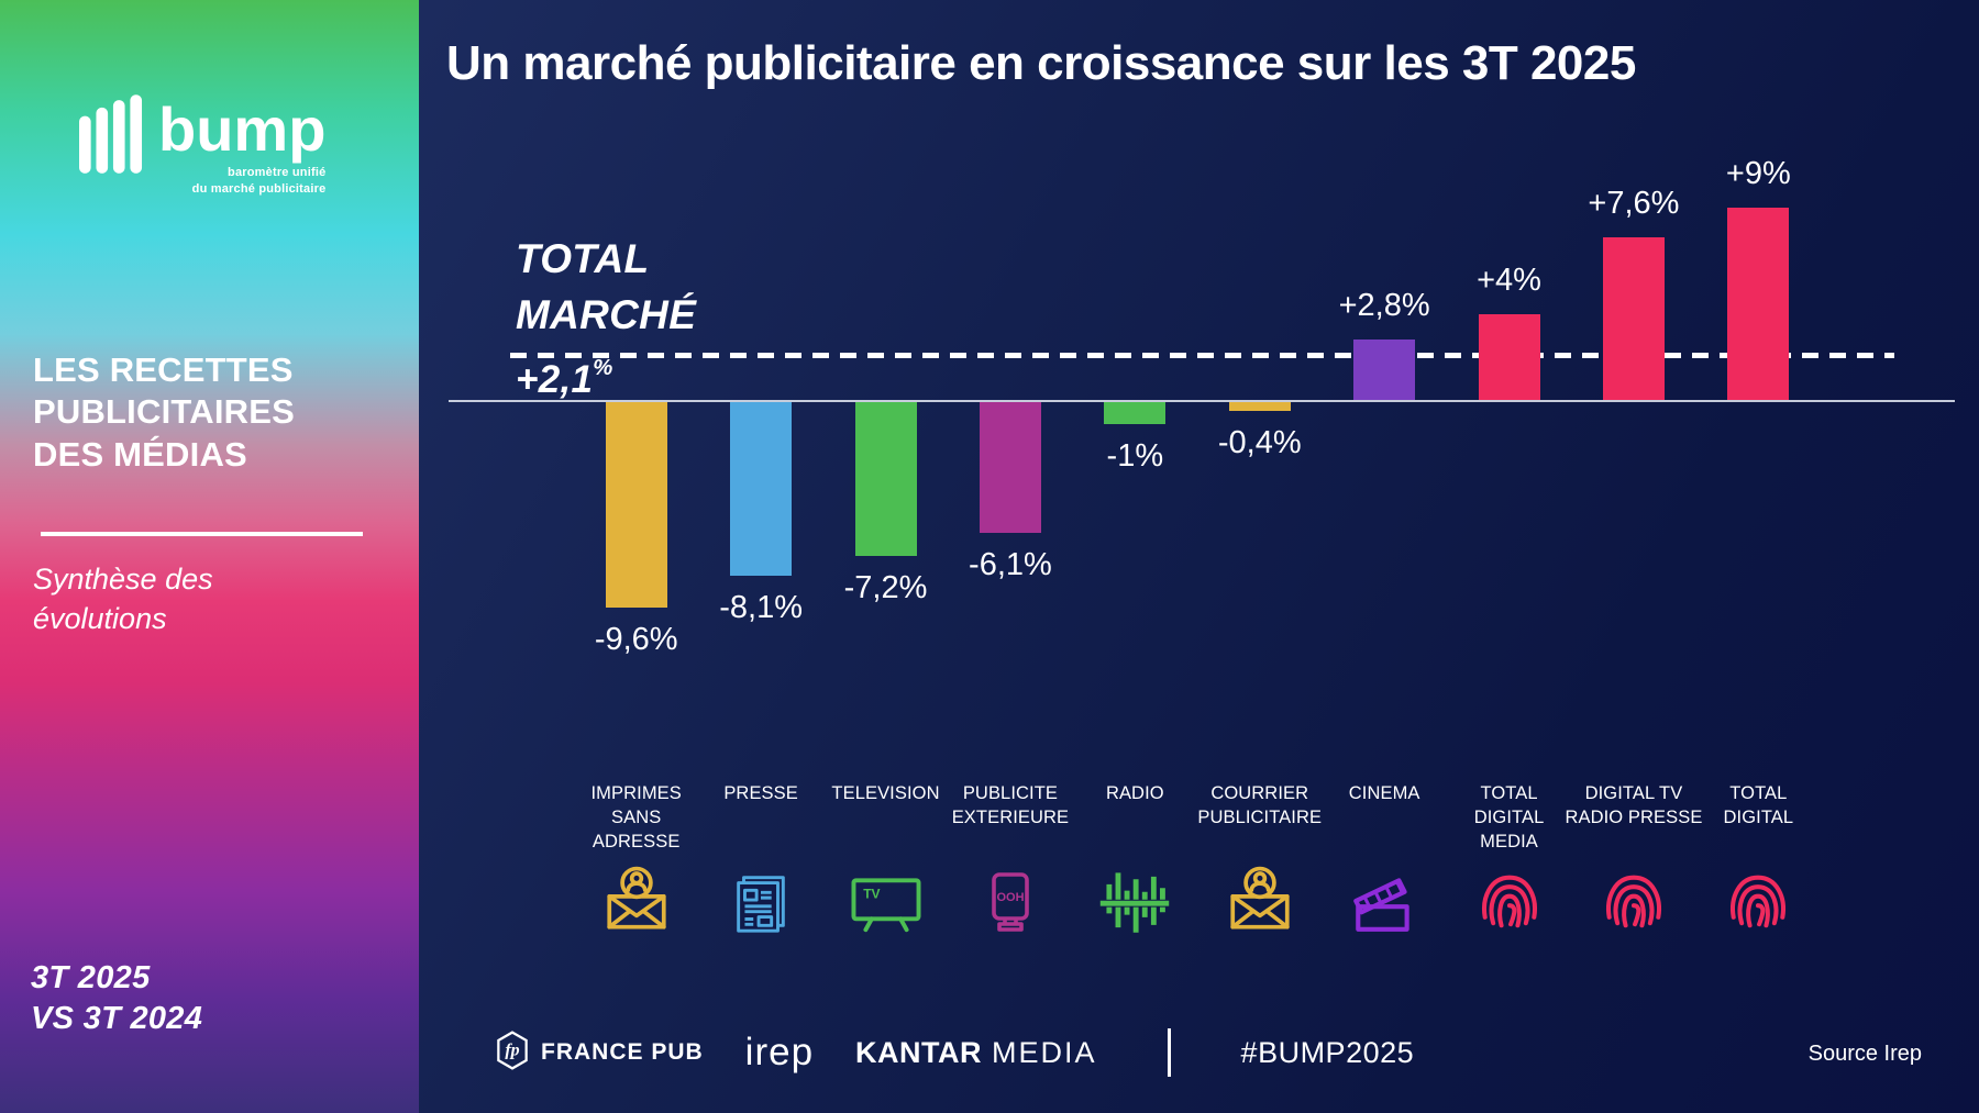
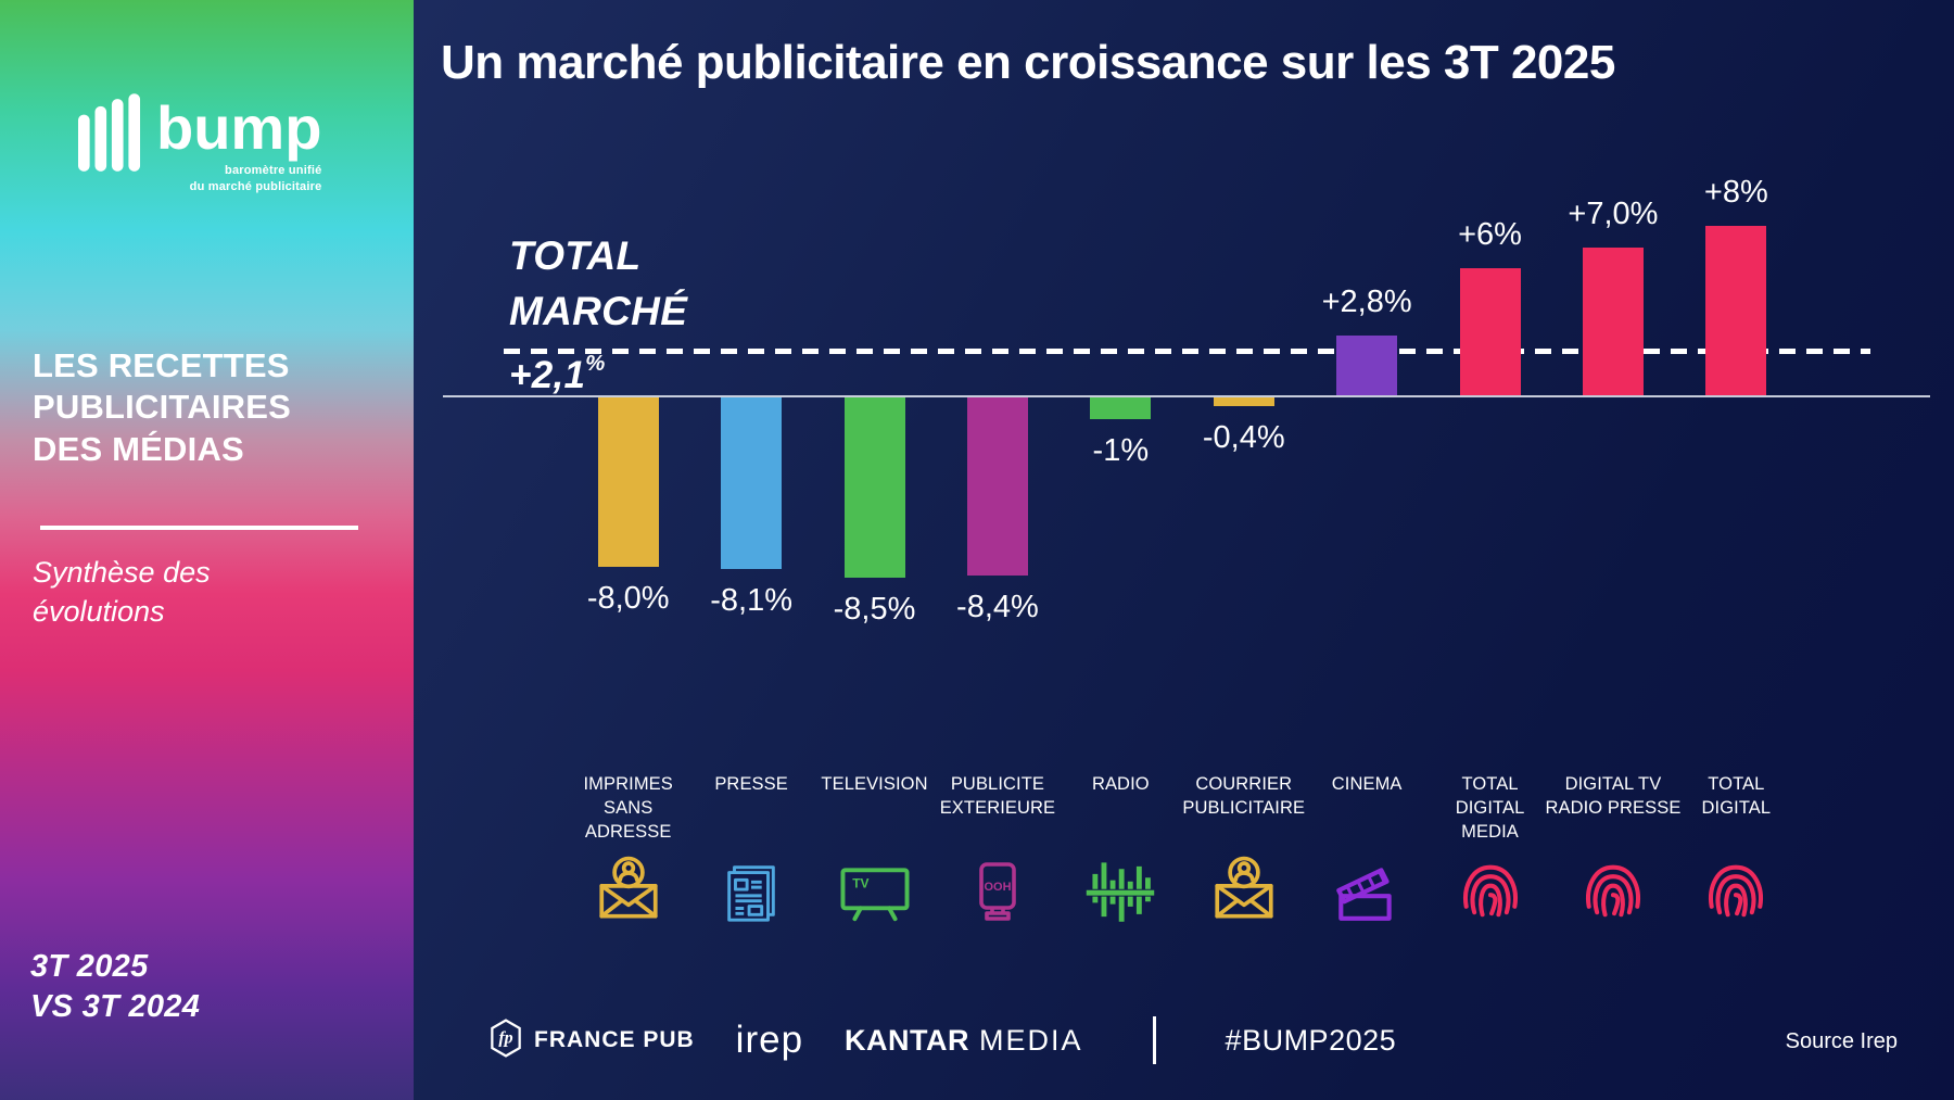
IMPRIMES SANS ADRESSE: -9,6% -> -8,0%
TELEVISION: -7,2% -> -8,5%
PUBLICITE EXTERIEURE: -6,1% -> -8,4%
TOTAL DIGITAL MEDIA: +4% -> +6%
DIGITAL TV RADIO PRESSE: +7,6% -> +7,0%
TOTAL DIGITAL: +9% -> +8%
